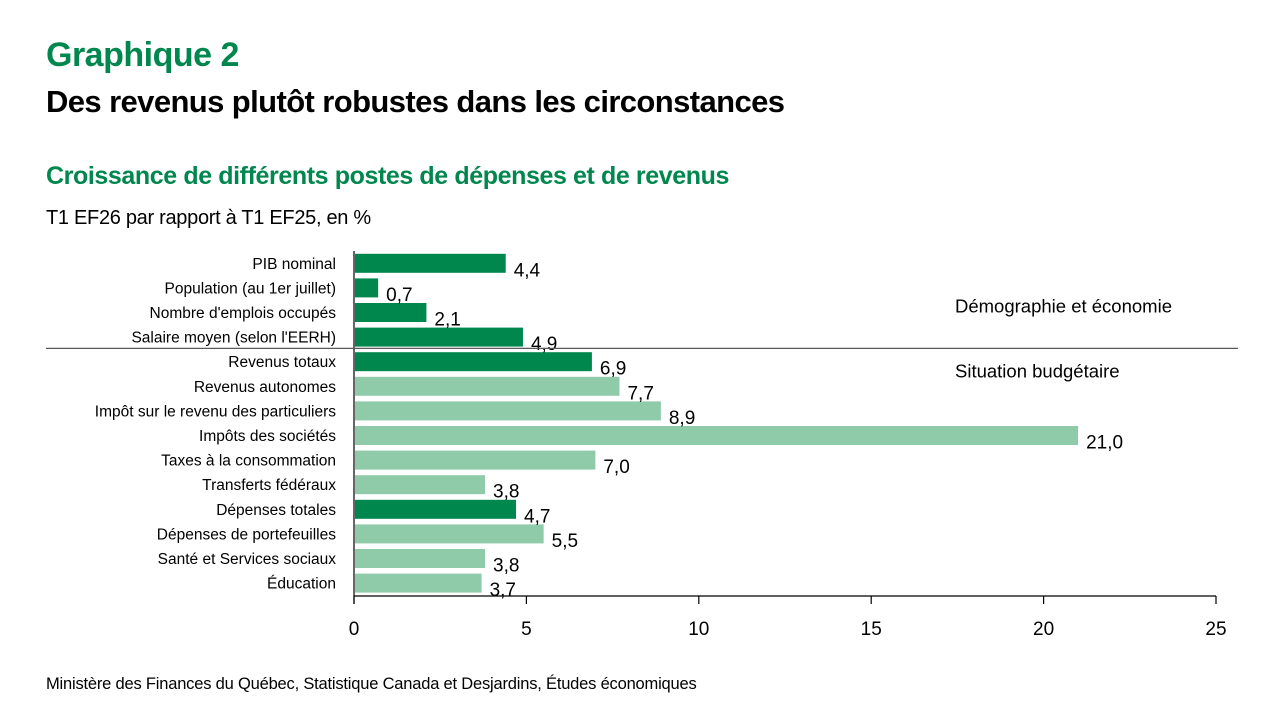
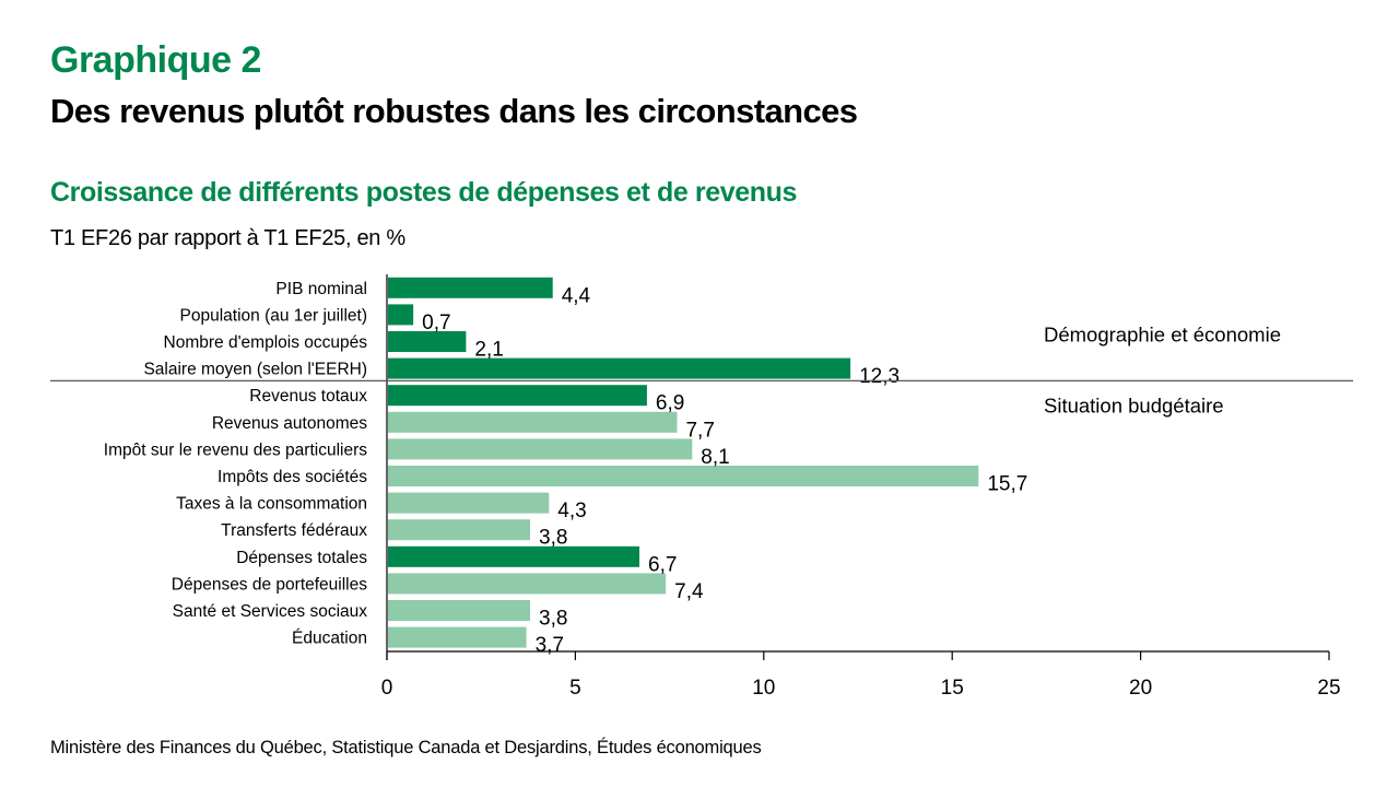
Salaire moyen (selon l'EERH): 4,9 -> 12,3
Impôt sur le revenu des particuliers: 8,9 -> 8,1
Impôts des sociétés: 21,0 -> 15,7
Taxes à la consommation: 7,0 -> 4,3
Dépenses totales: 4,7 -> 6,7
Dépenses de portefeuilles: 5,5 -> 7,4
